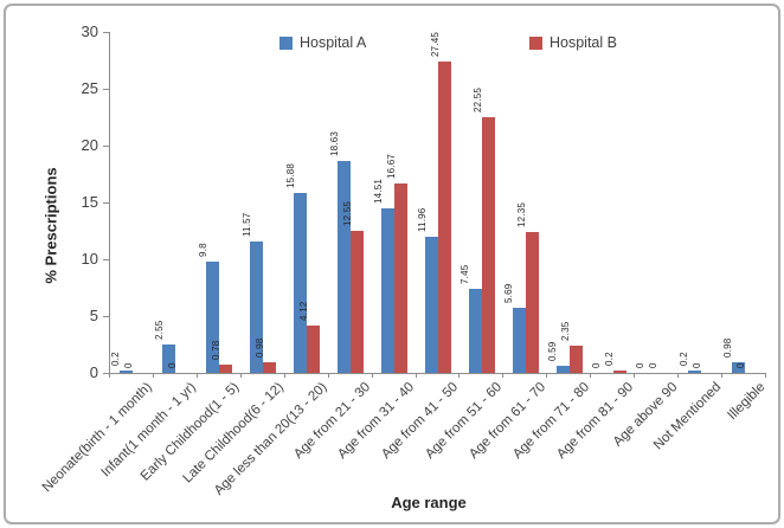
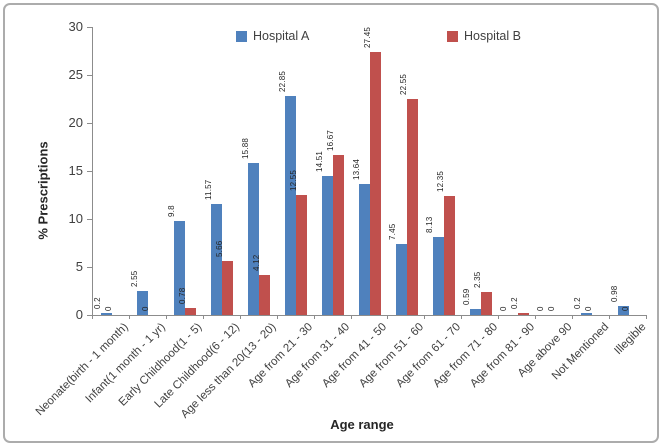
Hospital B/Late Childhood(6 - 12): 0.98 -> 5.66
Hospital A/Age from 21 - 30: 18.63 -> 22.85
Hospital A/Age from 41 - 50: 11.96 -> 13.64
Hospital A/Age from 61 - 70: 5.69 -> 8.13
